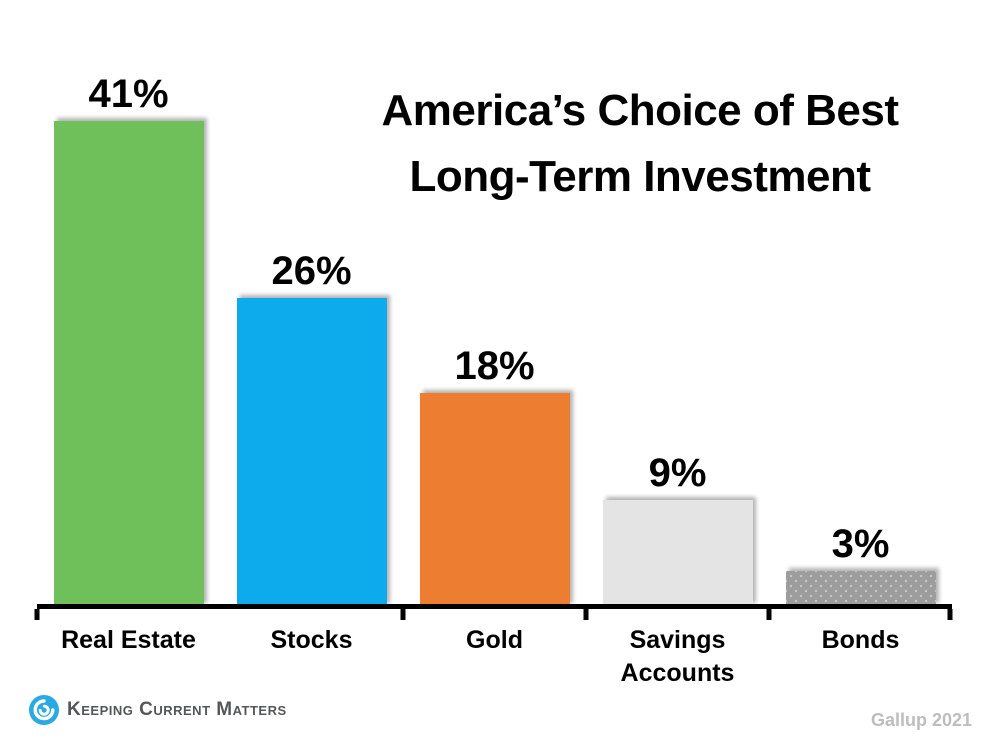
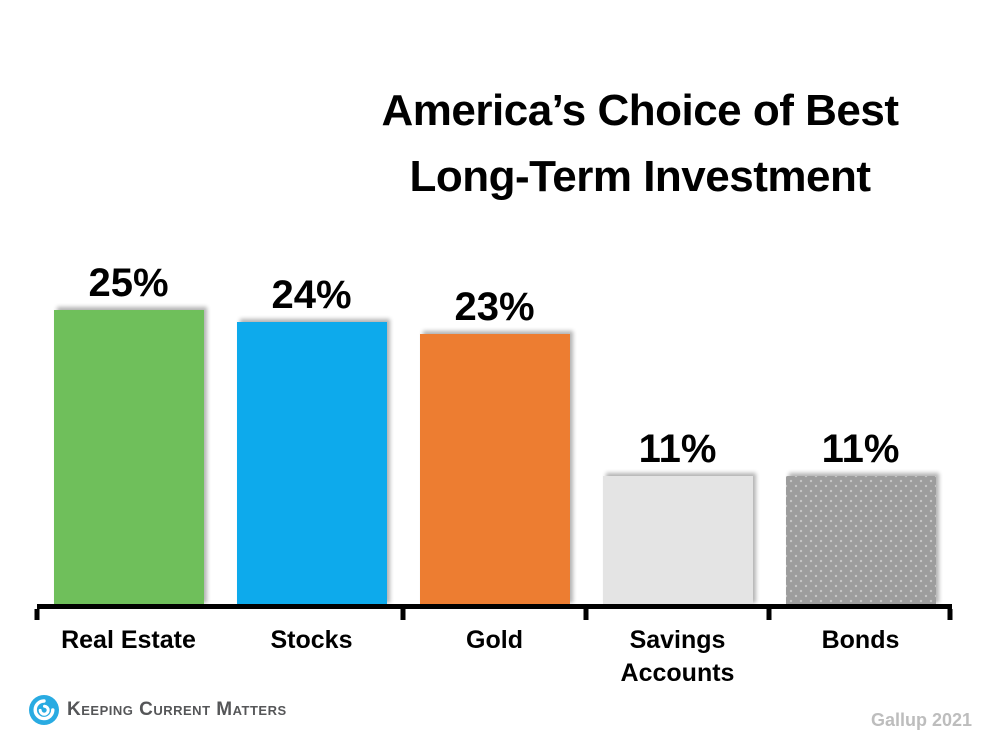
Real Estate: 41% -> 25%
Stocks: 26% -> 24%
Gold: 18% -> 23%
Savings Accounts: 9% -> 11%
Bonds: 3% -> 11%
